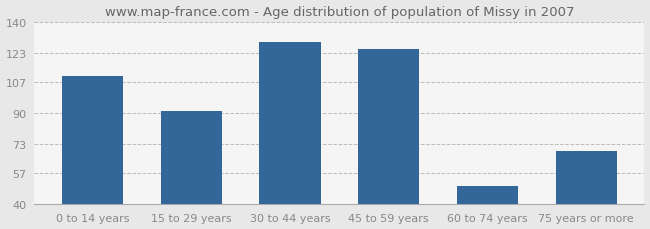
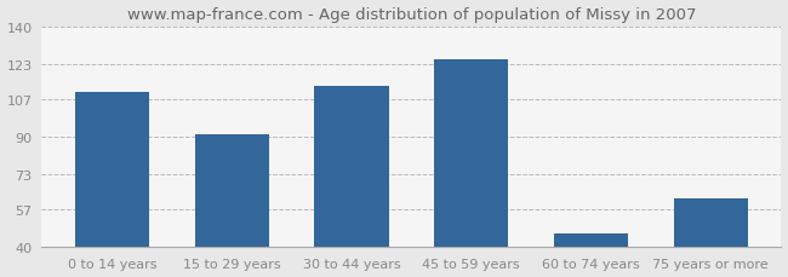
30 to 44 years: 129 -> 113
60 to 74 years: 50 -> 46
75 years or more: 69 -> 62
